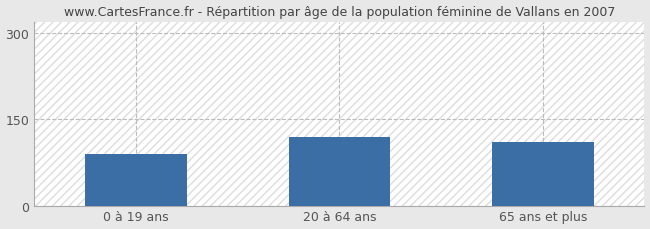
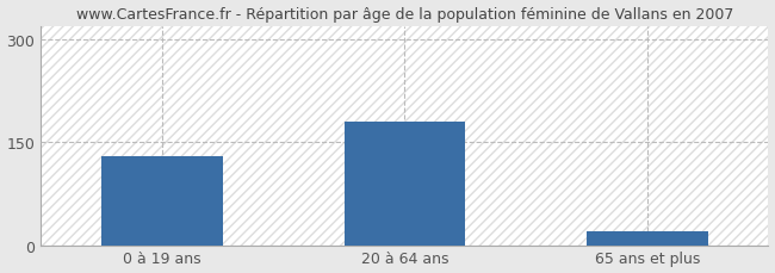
0 à 19 ans: 90 -> 130
20 à 64 ans: 120 -> 180
65 ans et plus: 110 -> 20
